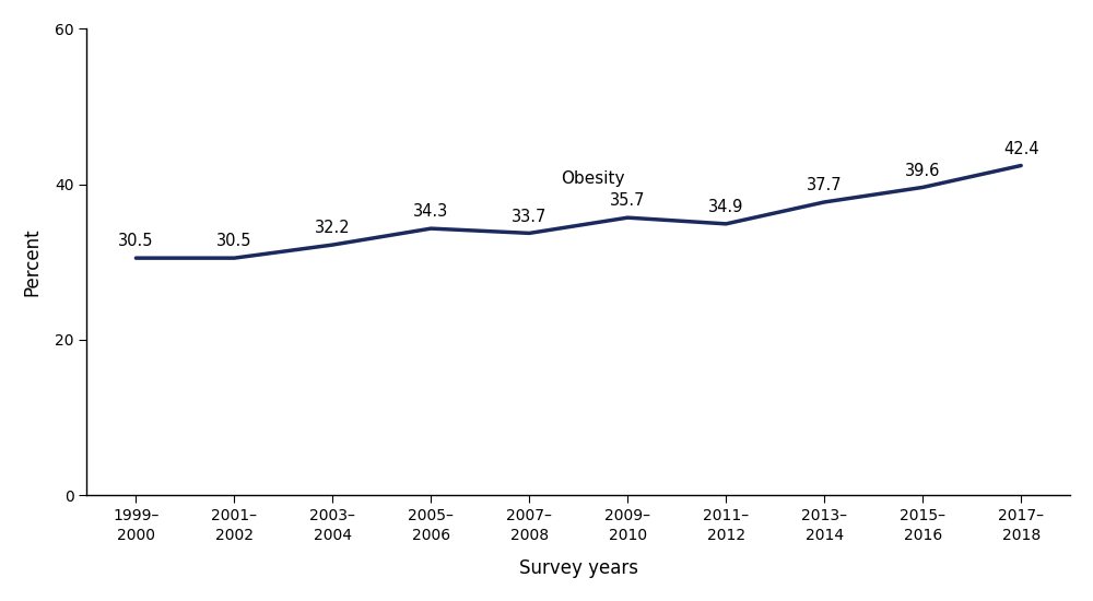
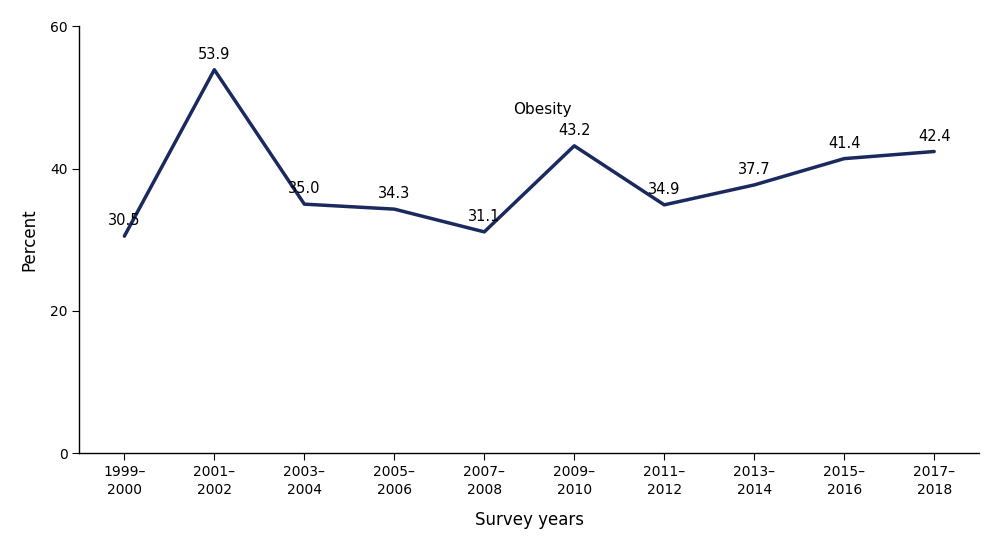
2001– 2002: 30.5 -> 53.9
2003– 2004: 32.2 -> 35.0
2007– 2008: 33.7 -> 31.1
2009– 2010: 35.7 -> 43.2
2015– 2016: 39.6 -> 41.4
